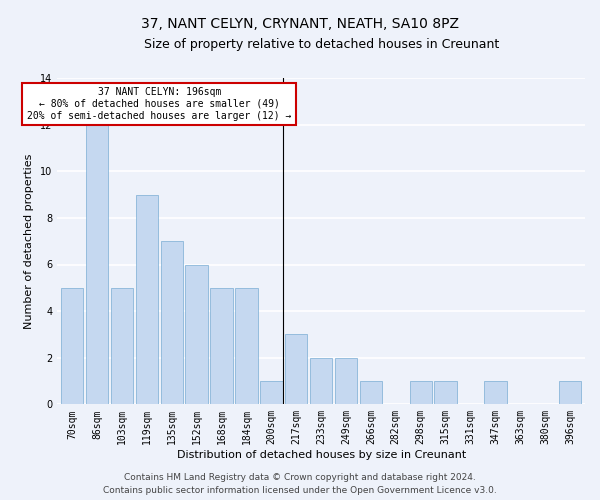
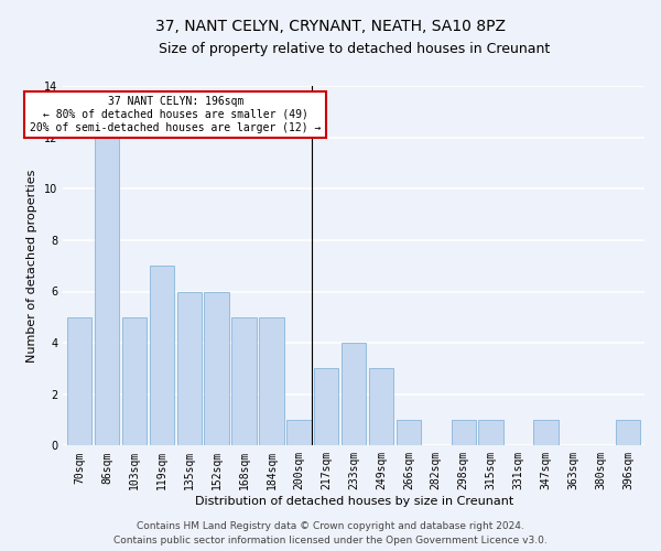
119sqm: 9 -> 7
135sqm: 7 -> 6
233sqm: 2 -> 4
249sqm: 2 -> 3
